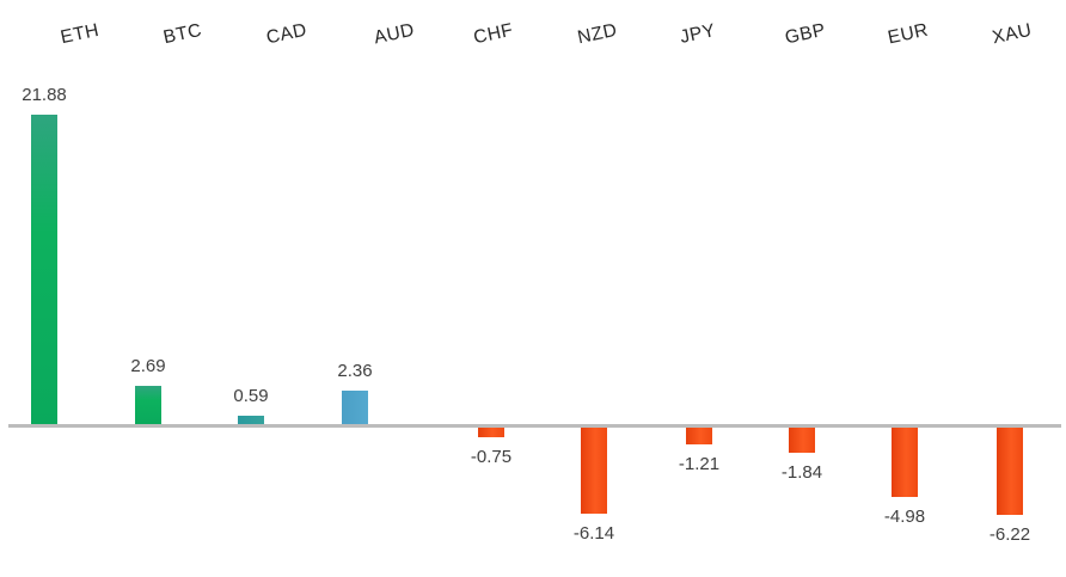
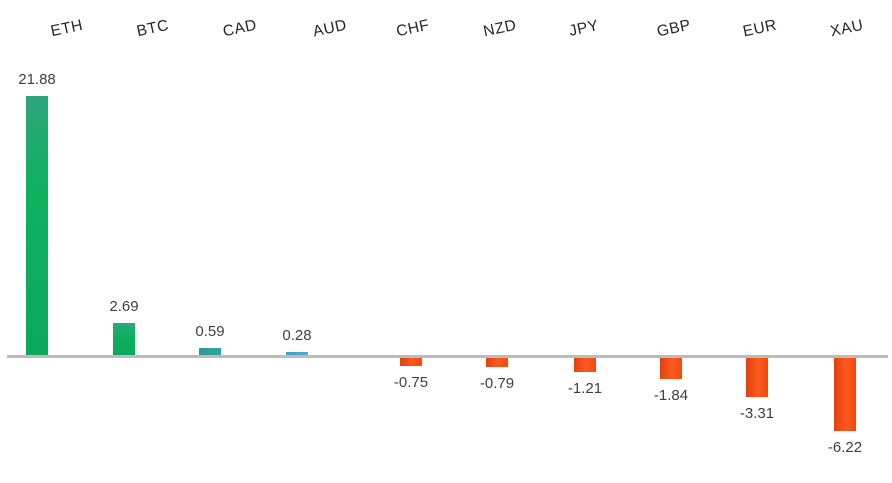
AUD: 2.36 -> 0.28
NZD: -6.14 -> -0.79
EUR: -4.98 -> -3.31
